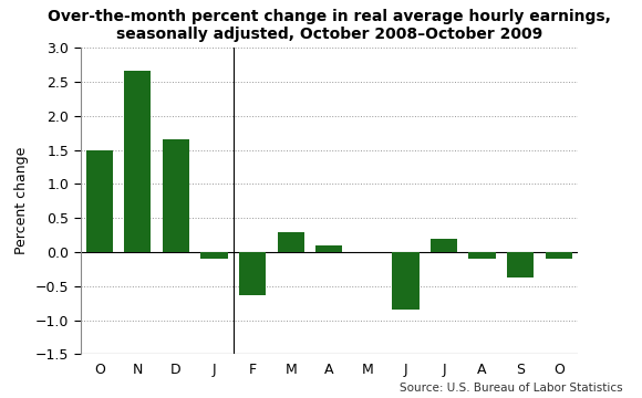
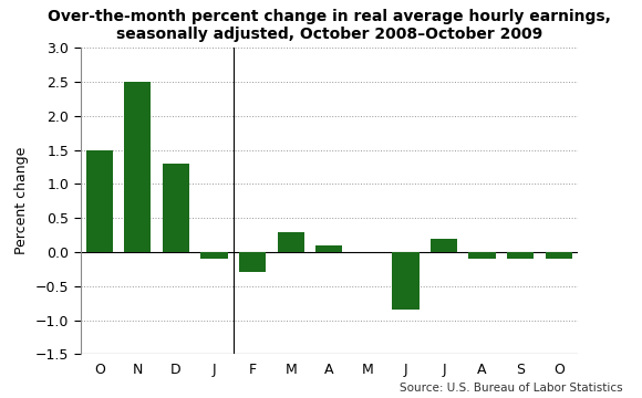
N: 2.66 -> 2.50
D: 1.66 -> 1.30
F: -0.64 -> -0.30
S: -0.38 -> -0.10
